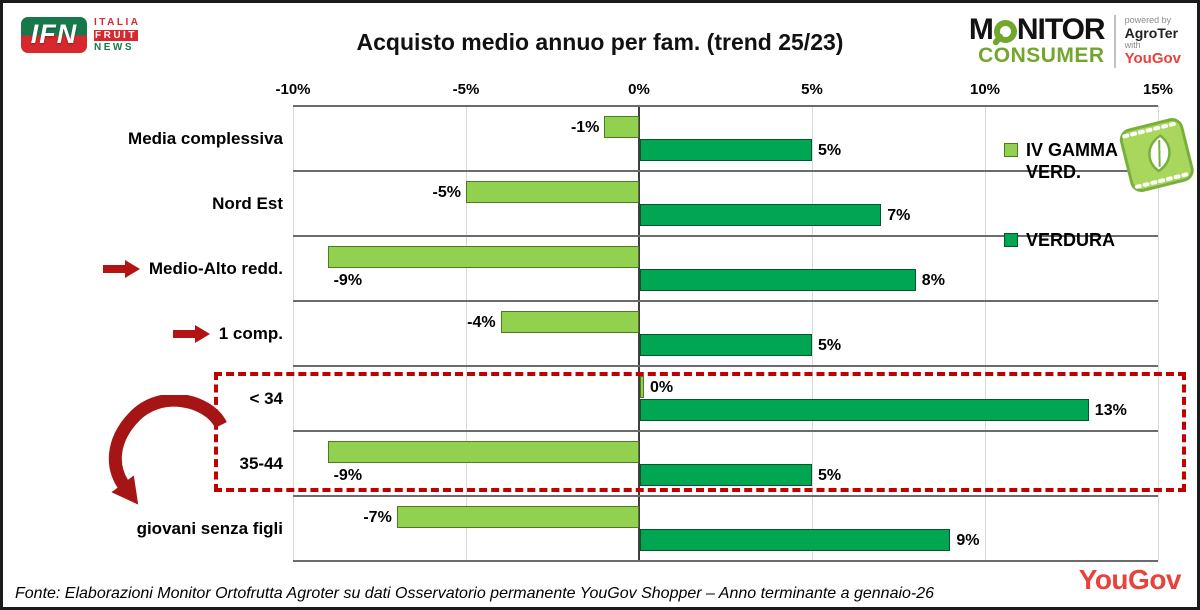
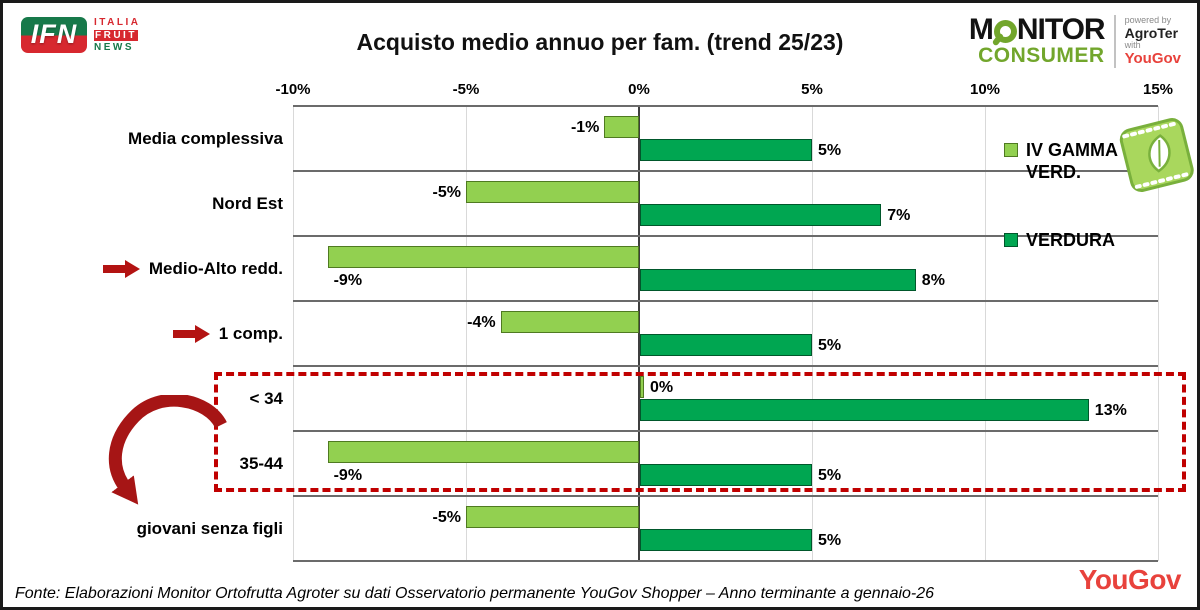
IV GAMMA VERD./giovani senza figli: -7% -> -5%
VERDURA/giovani senza figli: 9% -> 5%
